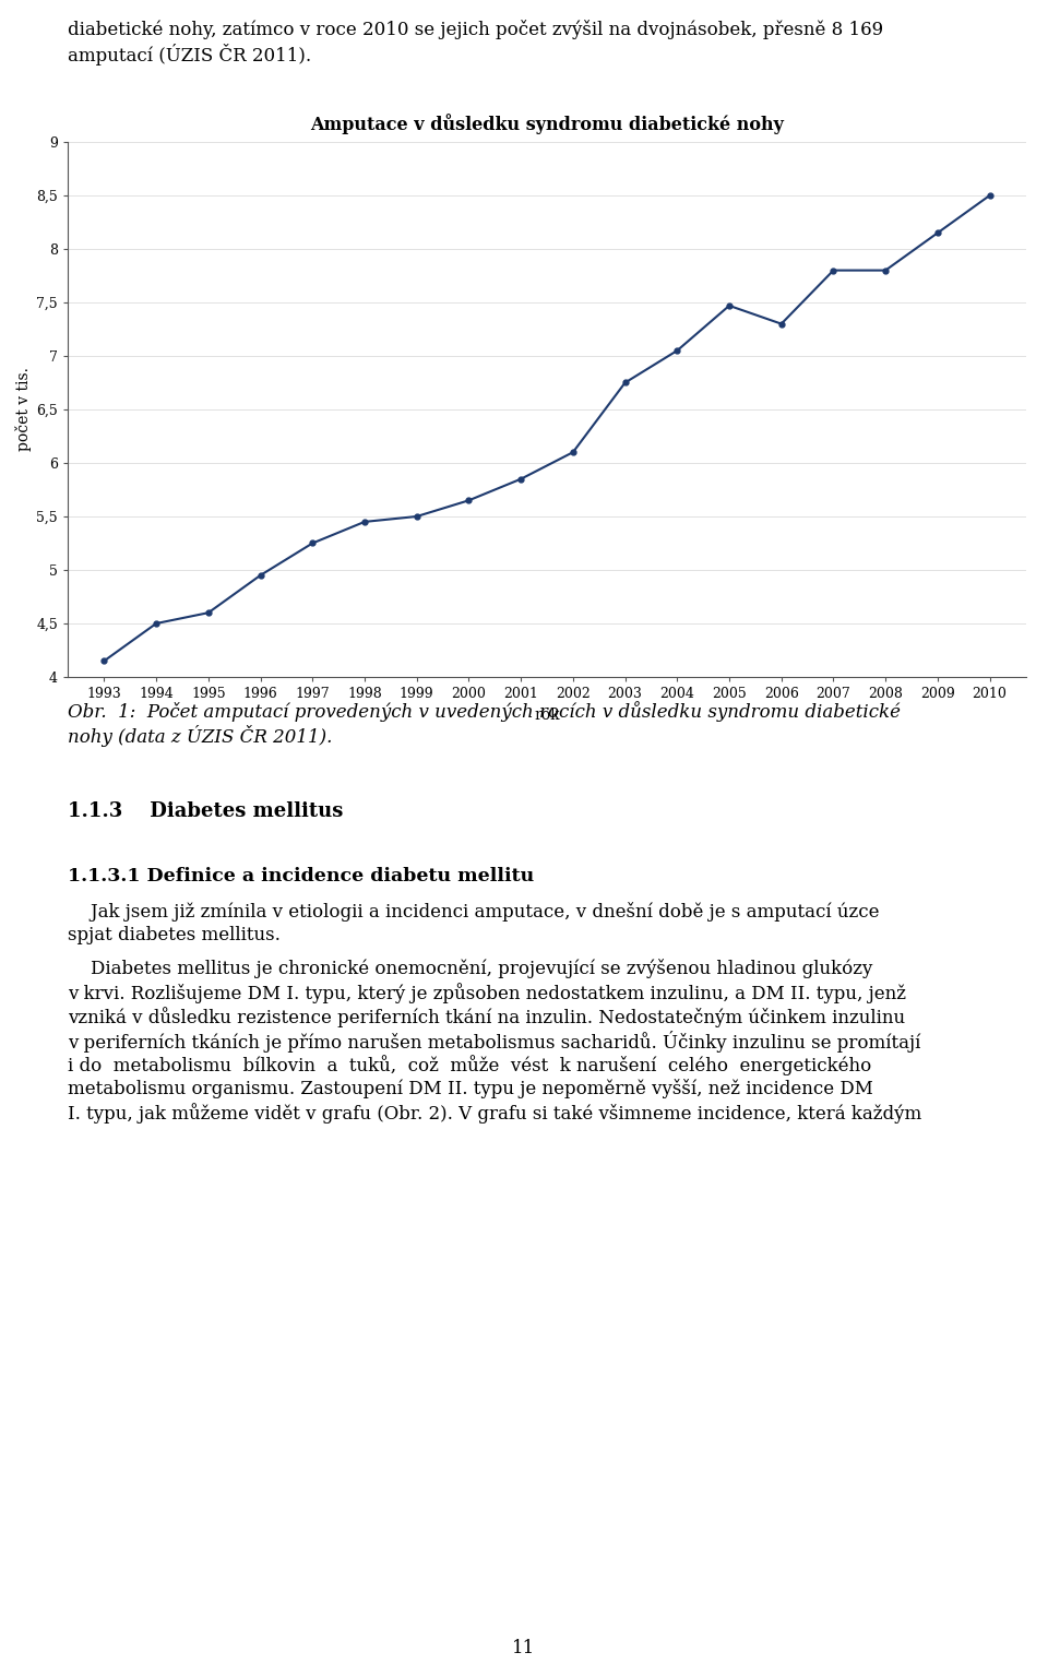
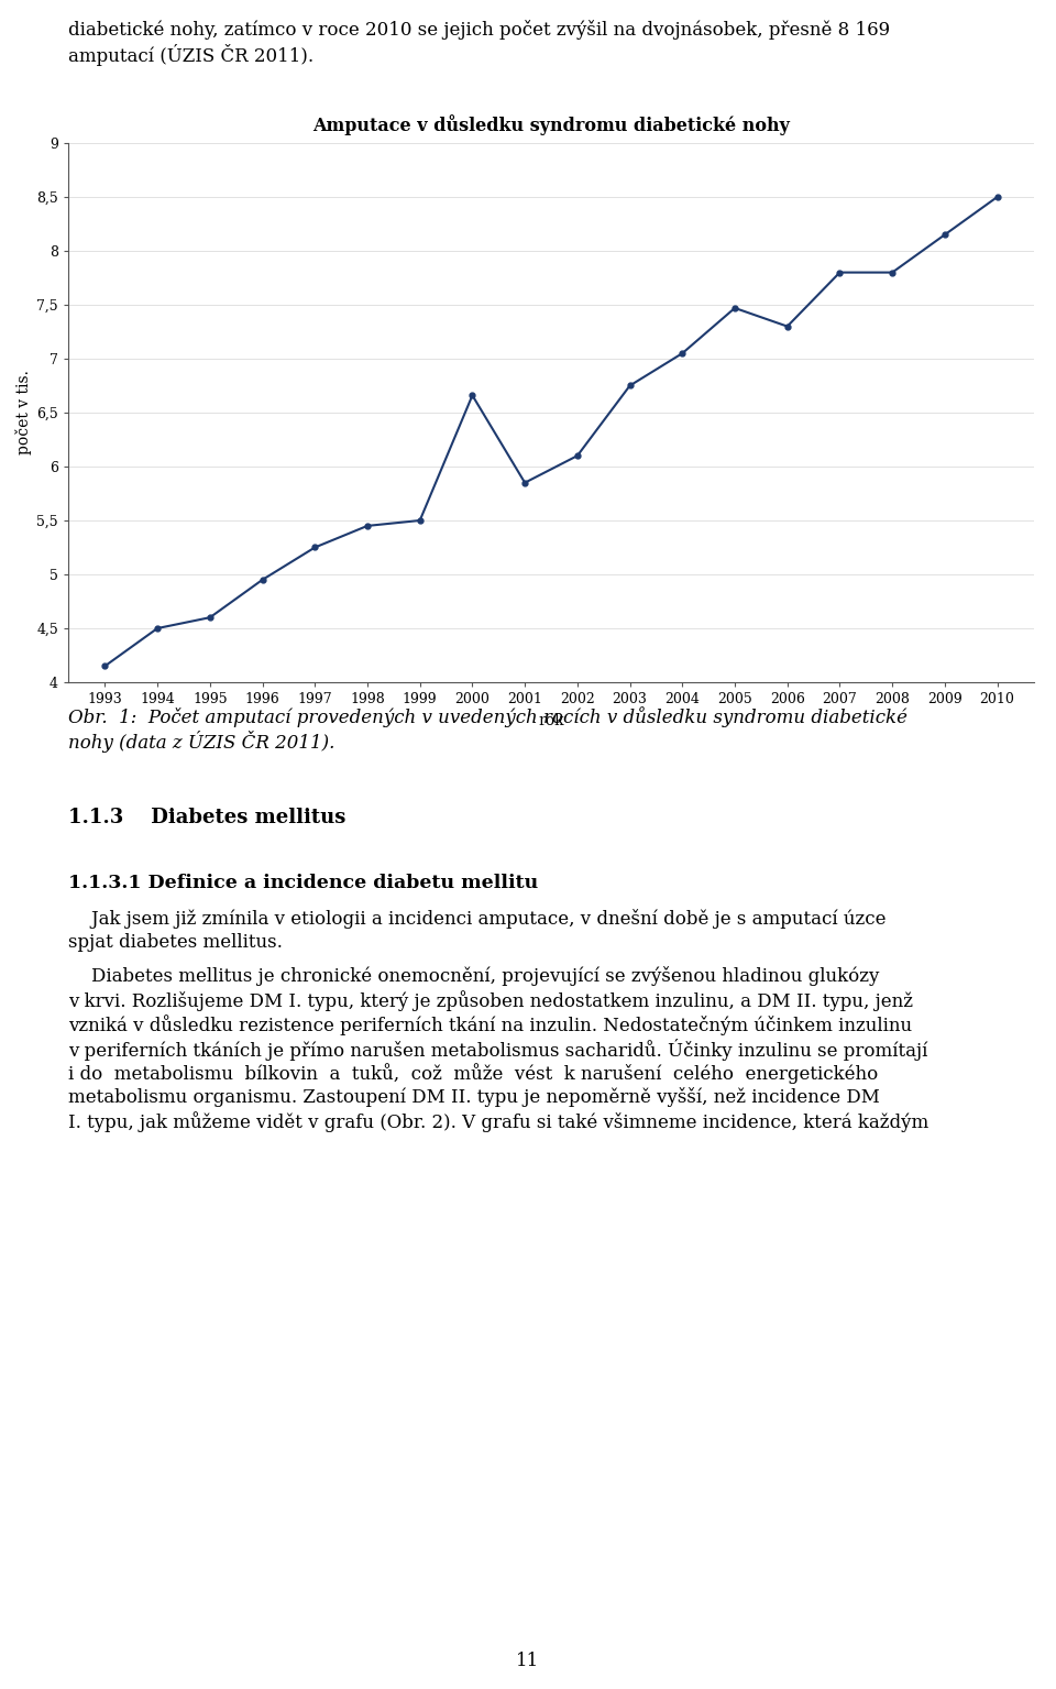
2000: 5,65 -> 6,66
